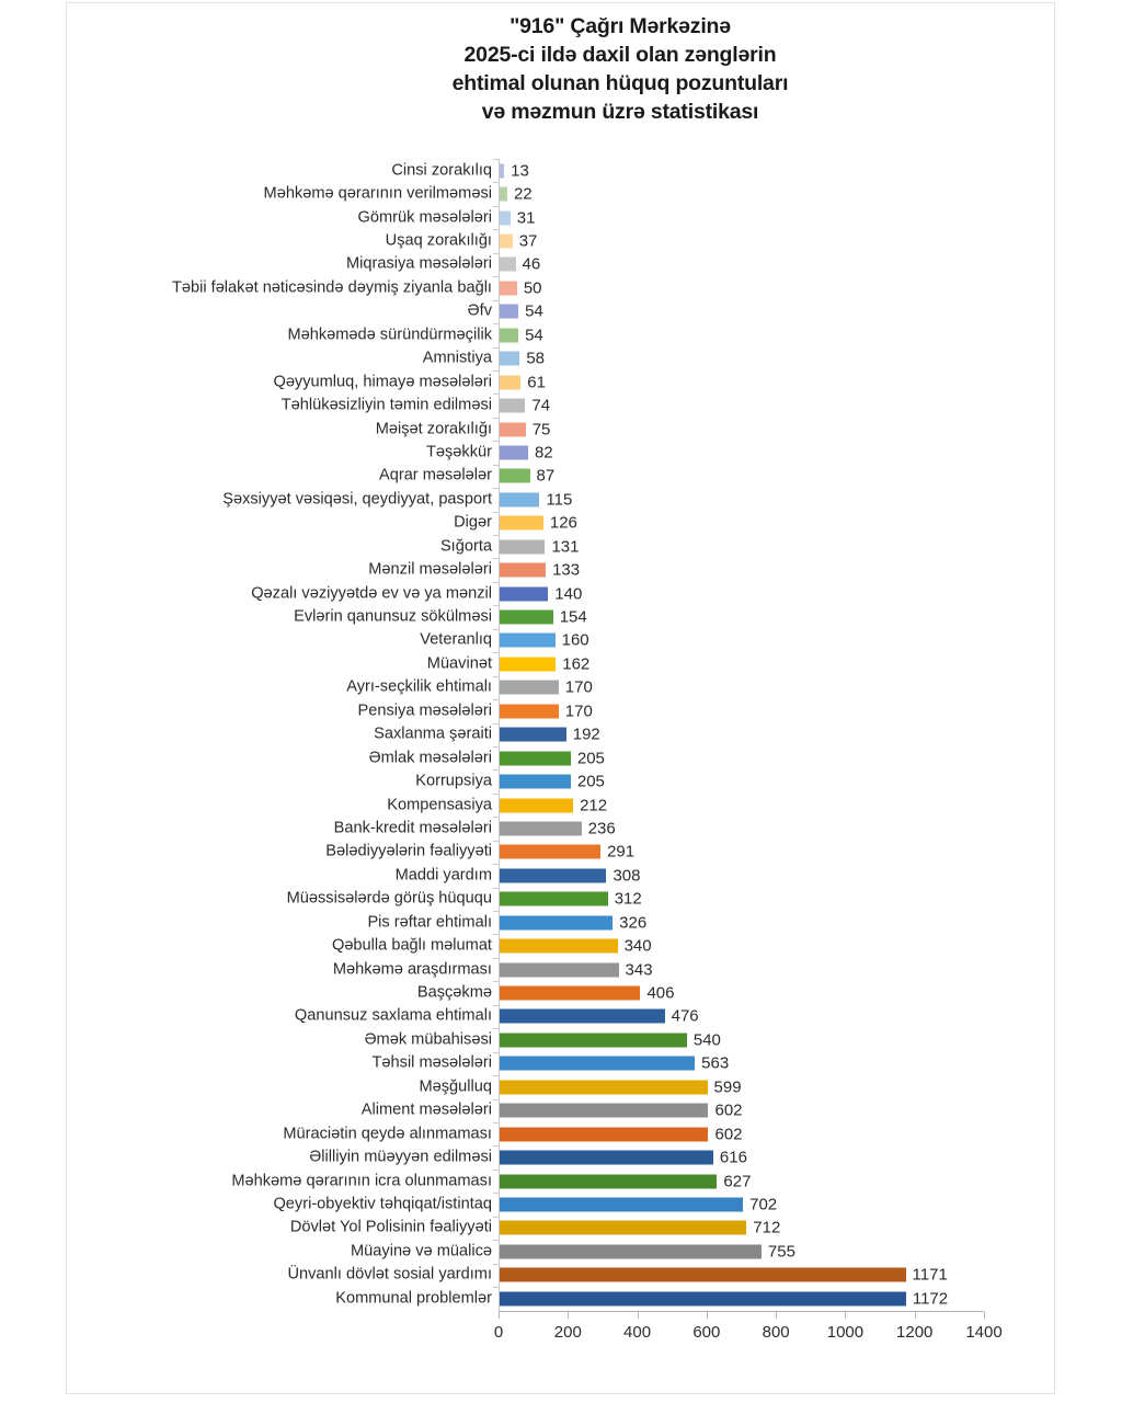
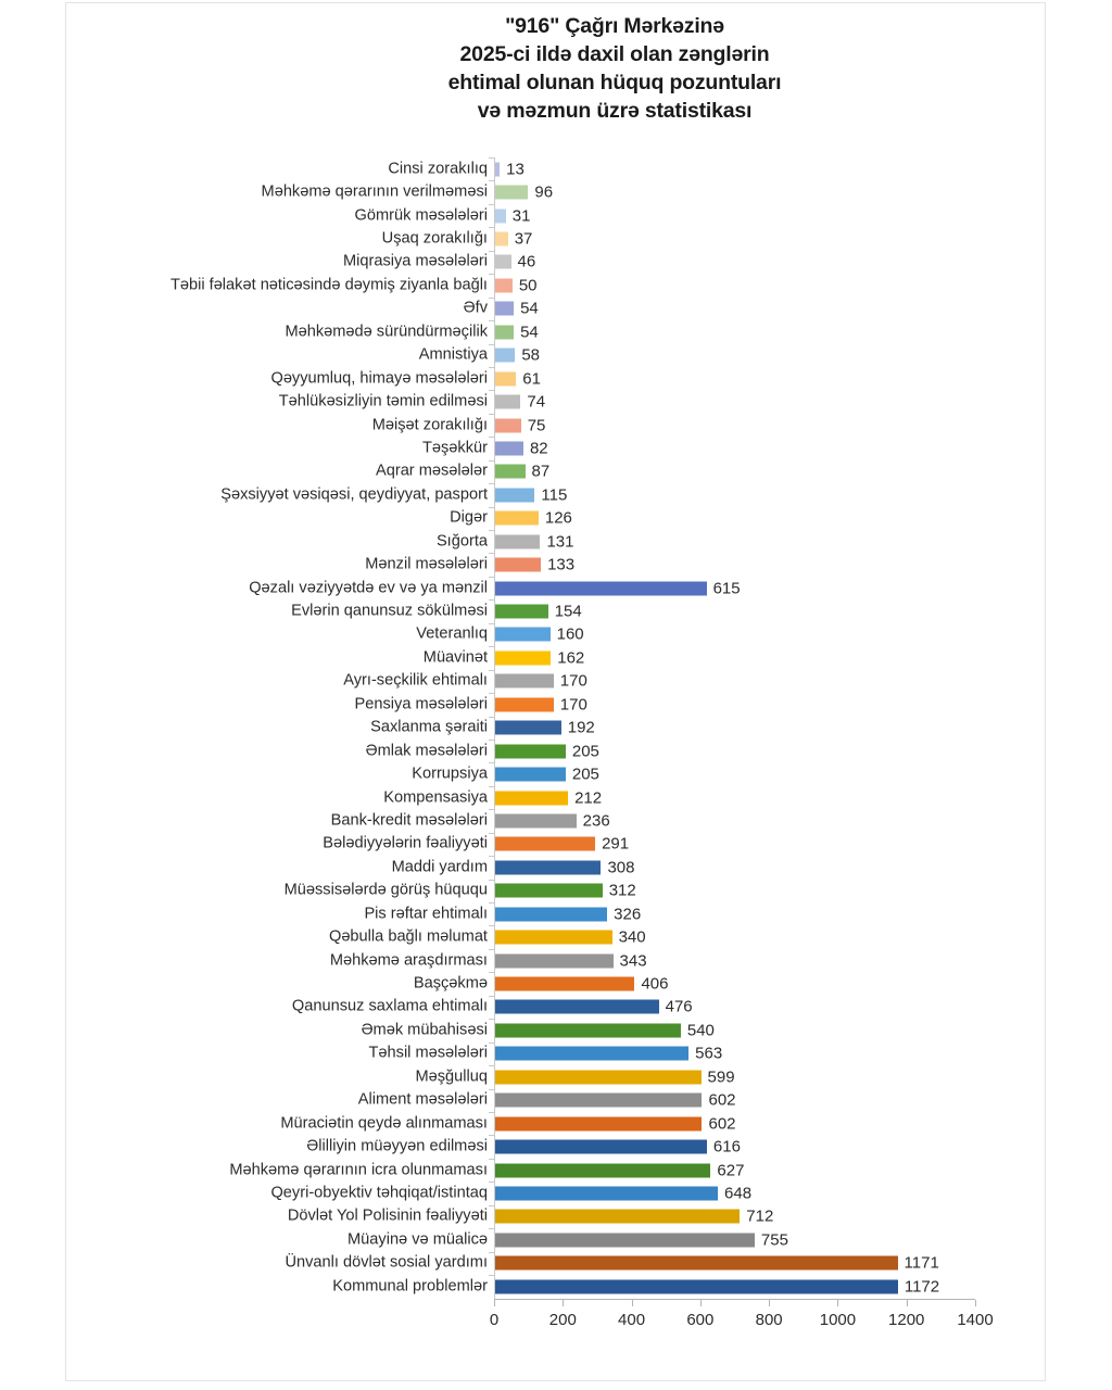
Məhkəmə qərarının verilməməsi: 22 -> 96
Qəzalı vəziyyətdə ev və ya mənzil: 140 -> 615
Qeyri-obyektiv təhqiqat/istintaq: 702 -> 648
